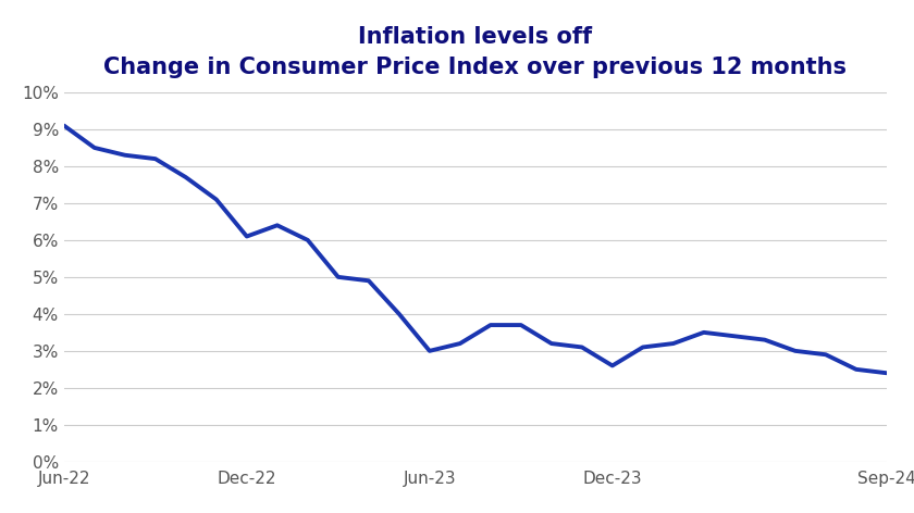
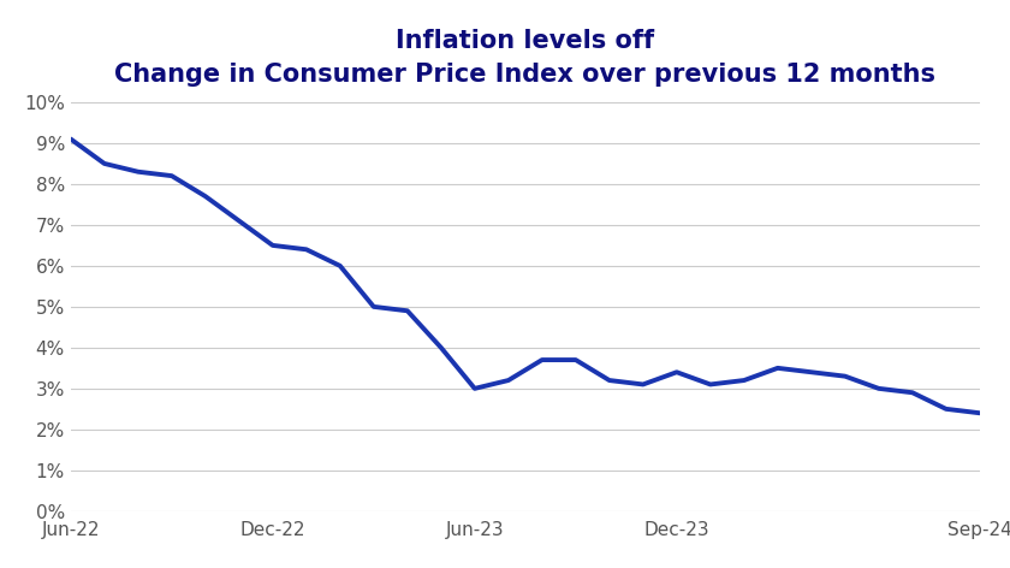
Dec-22: 6.1% -> 6.5%
Dec-23: 2.6% -> 3.4%
